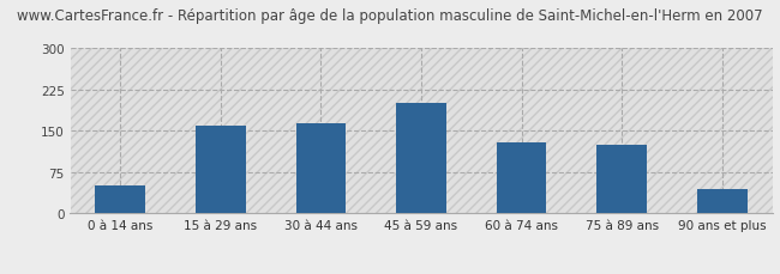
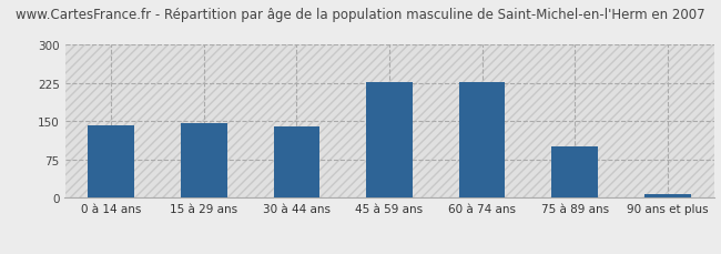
0 à 14 ans: 50 -> 143
15 à 29 ans: 160 -> 147
30 à 44 ans: 165 -> 141
45 à 59 ans: 200 -> 226
60 à 74 ans: 130 -> 227
75 à 89 ans: 125 -> 100
90 ans et plus: 45 -> 8
